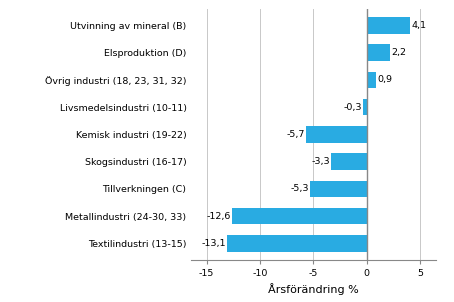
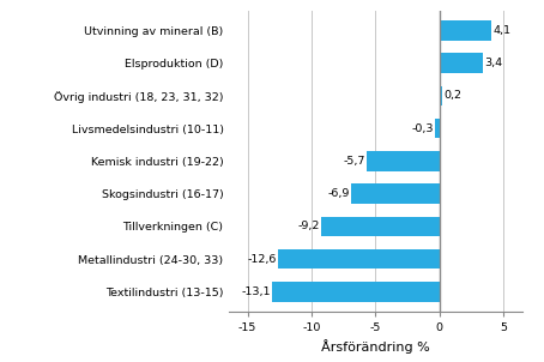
Elsproduktion (D): 2,2 -> 3,4
Övrig industri (18, 23, 31, 32): 0,9 -> 0,2
Skogsindustri (16-17): -3,3 -> -6,9
Tillverkningen (C): -5,3 -> -9,2
